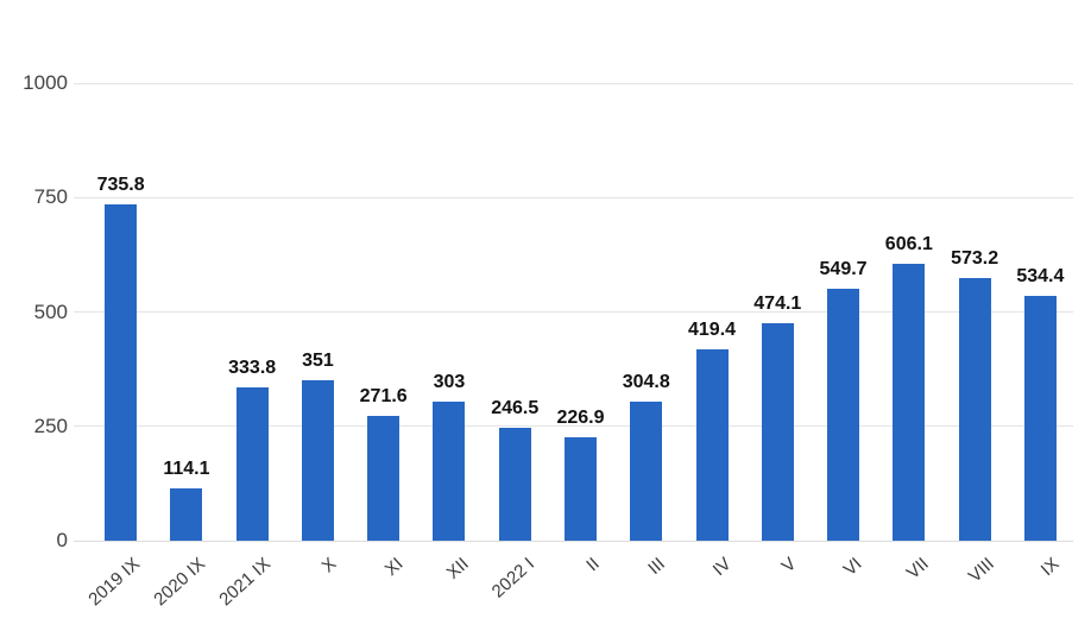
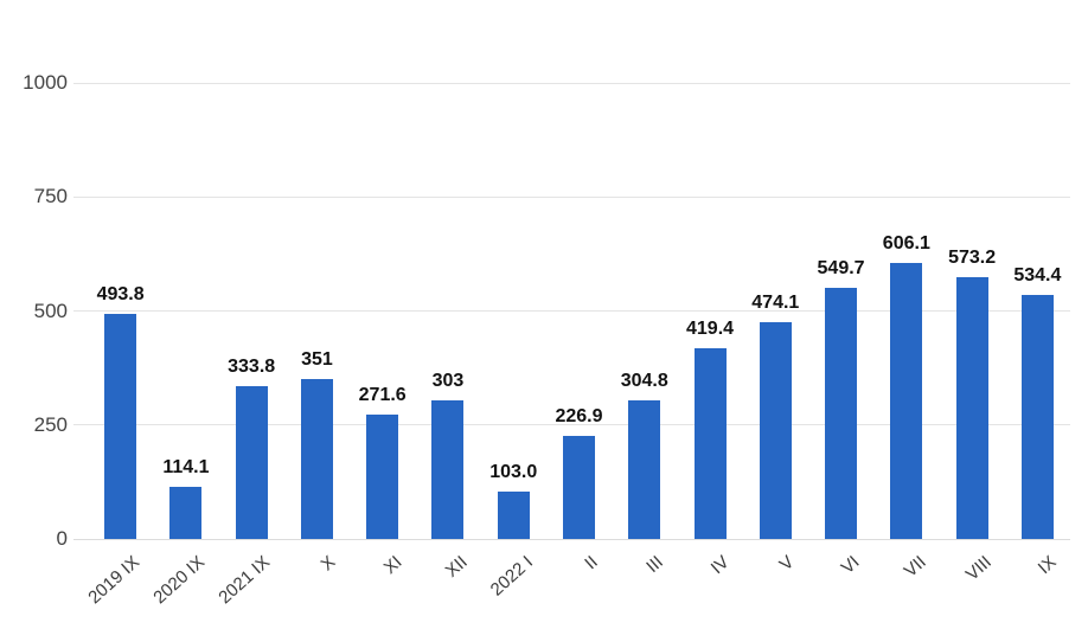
2019 IX: 735.8 -> 493.8
2022 I: 246.5 -> 103.0
